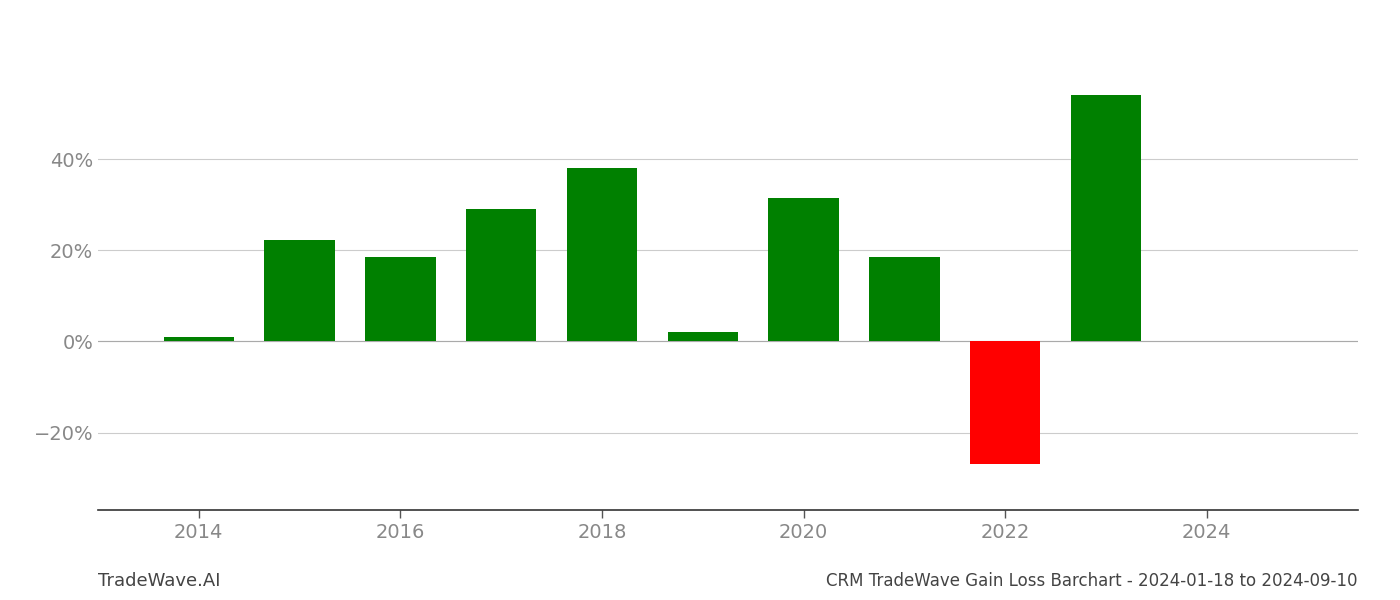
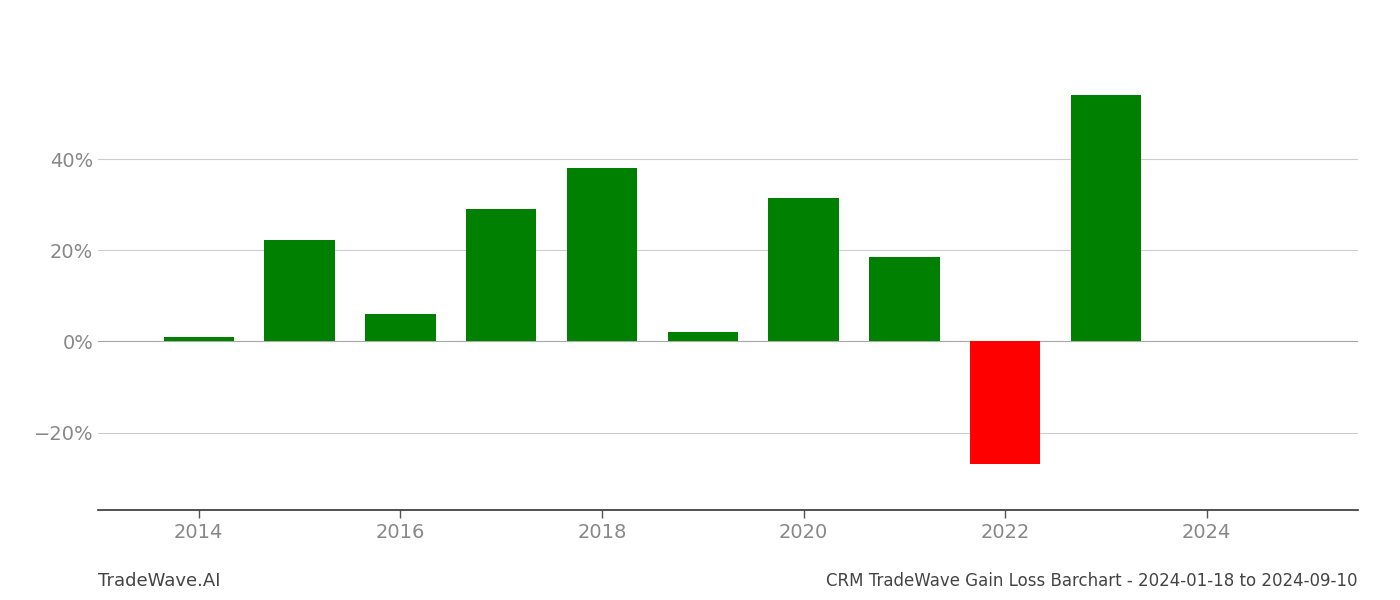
2016: 18.5% -> 6.0%
